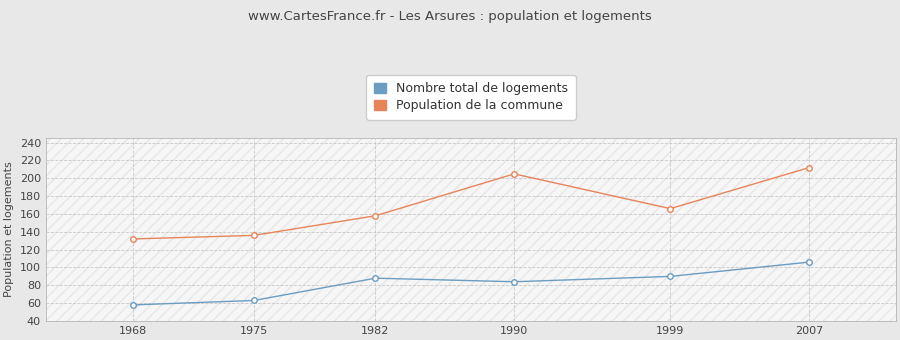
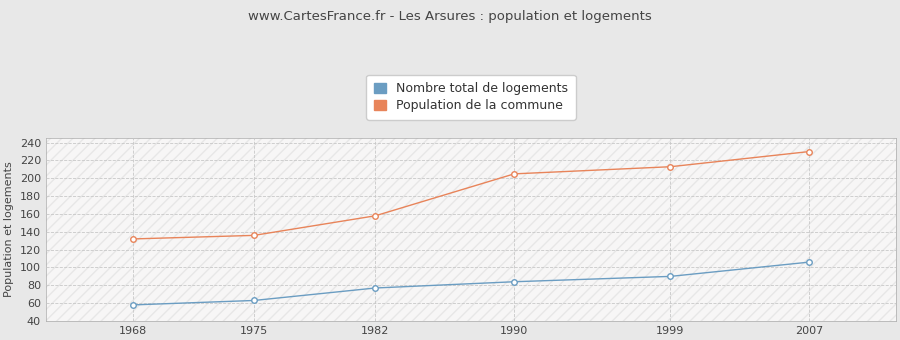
Nombre total de logements/1982: 88 -> 77
Population de la commune/1999: 166 -> 213
Population de la commune/2007: 212 -> 230
